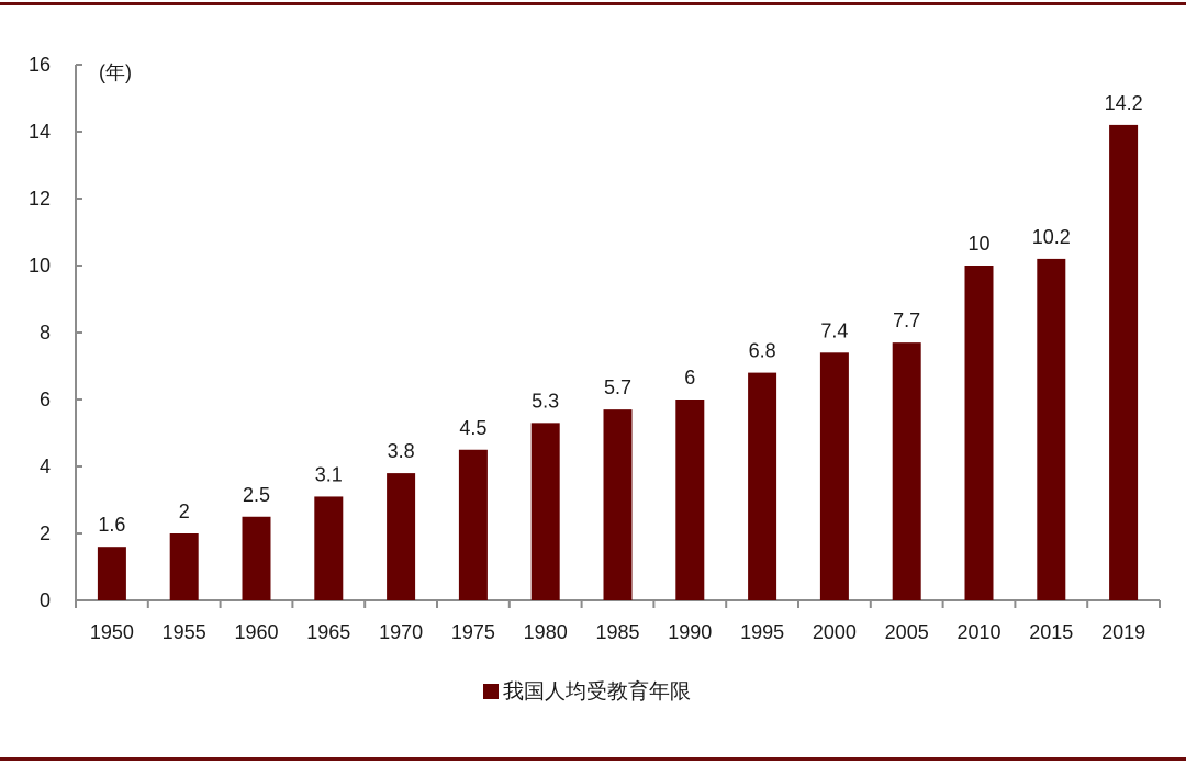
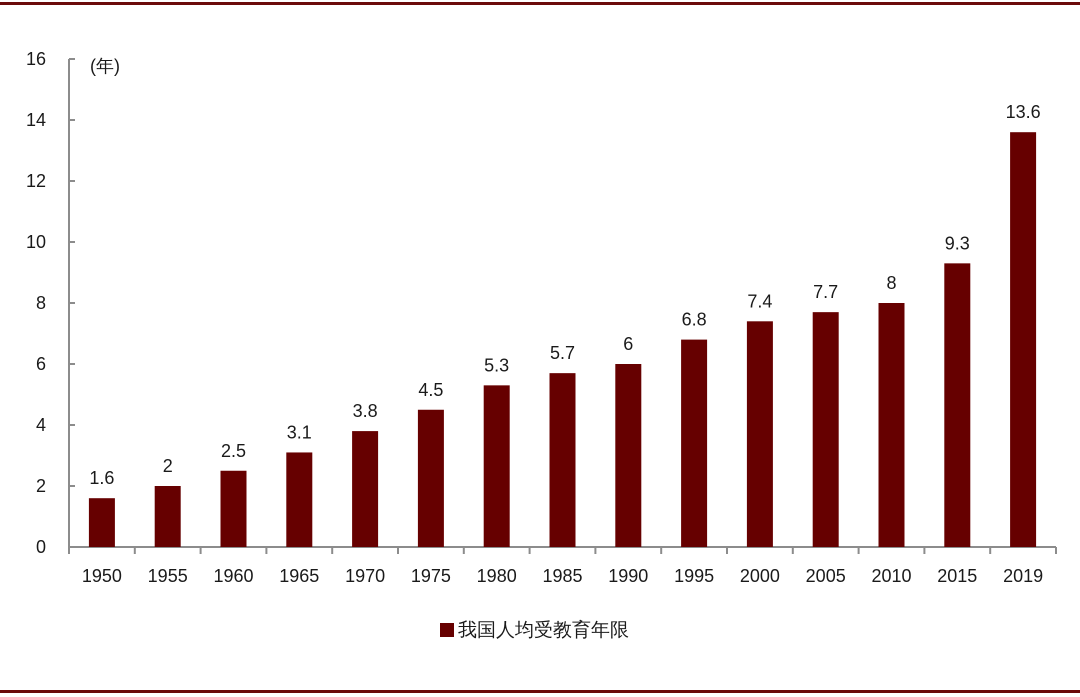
2010: 10 -> 8
2015: 10.2 -> 9.3
2019: 14.2 -> 13.6
